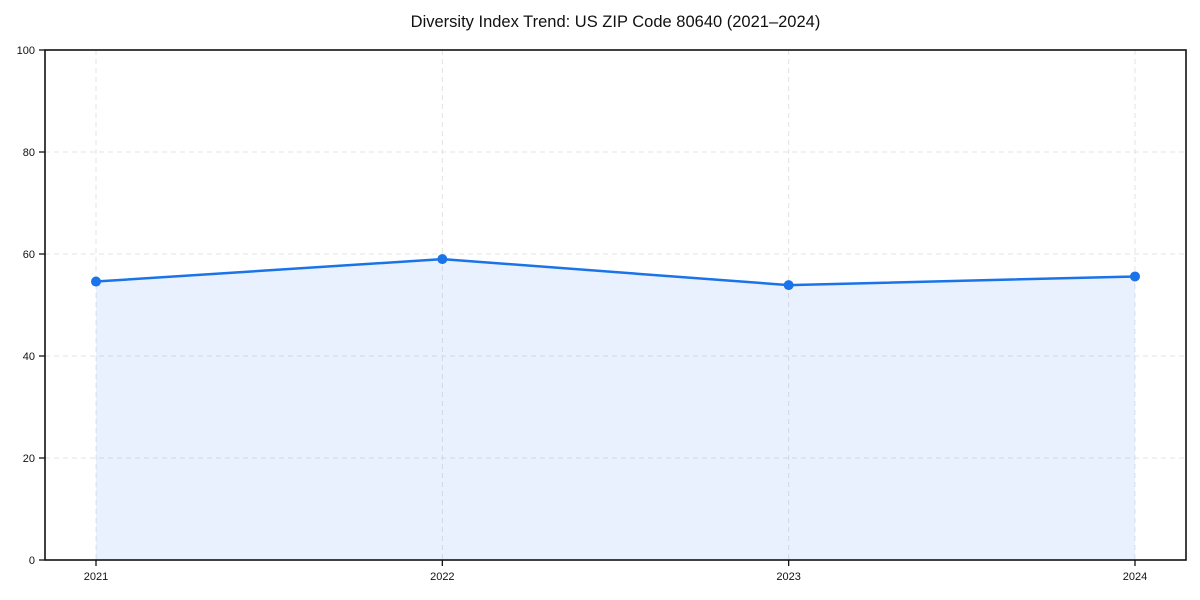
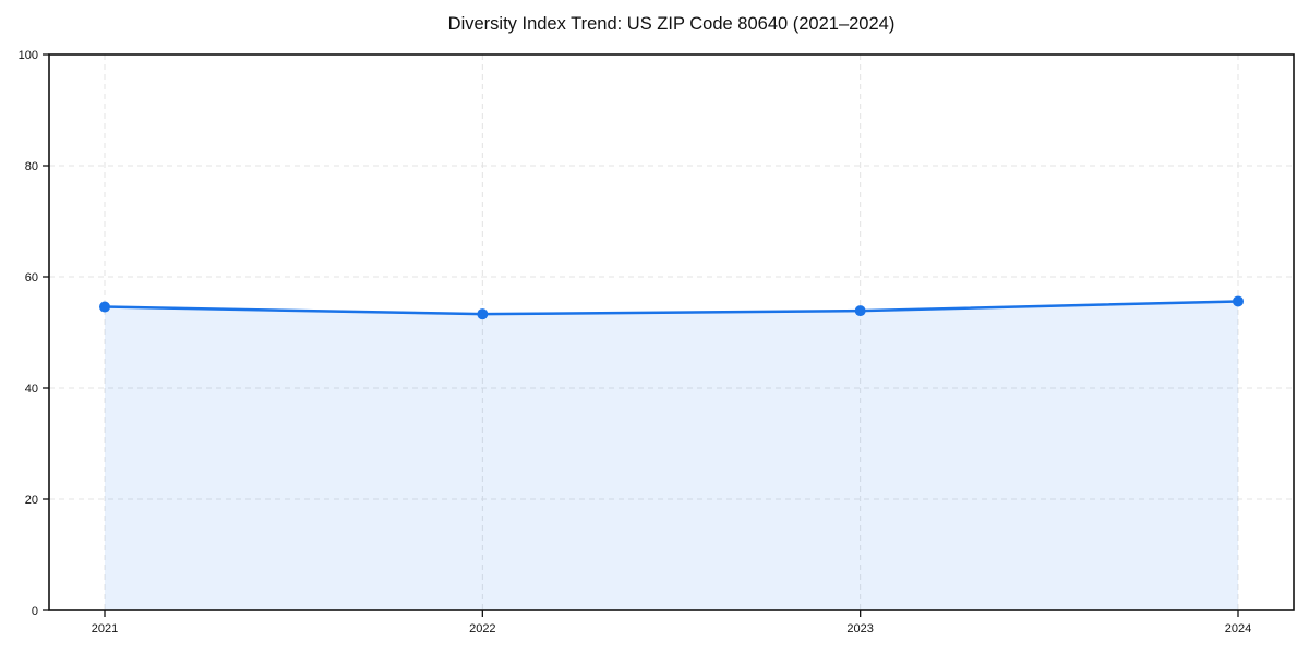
2022: 59 -> 53
